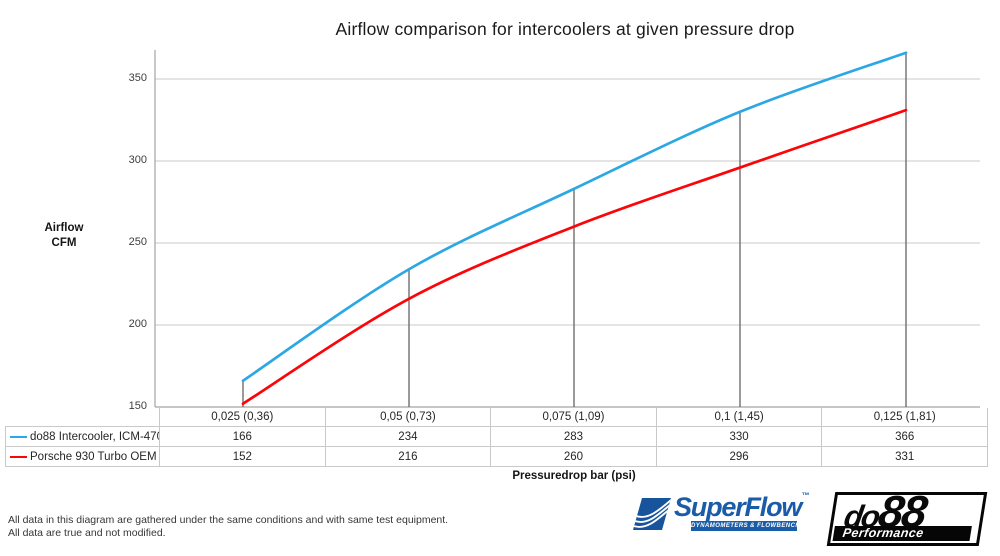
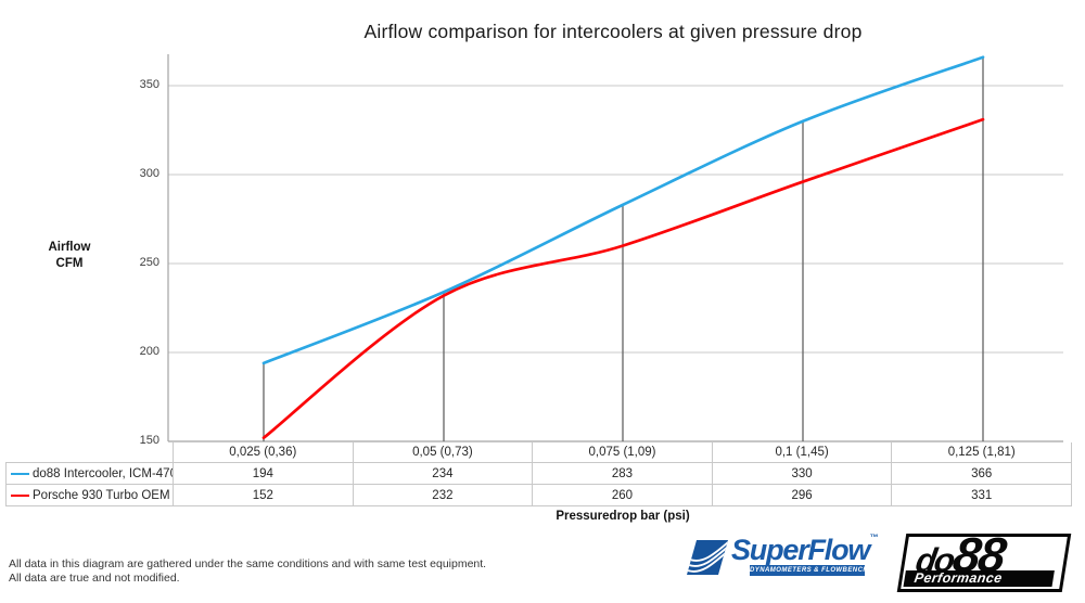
do88 Intercooler, ICM-470/0,025 (0,36): 166 -> 194
Porsche 930 Turbo OEM/0,05 (0,73): 216 -> 232
